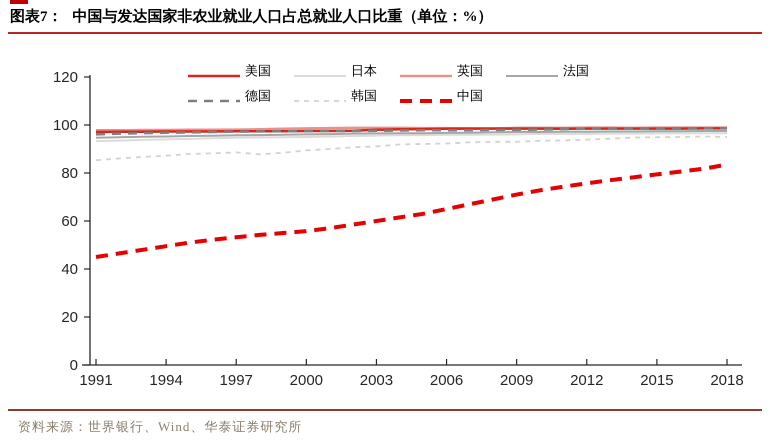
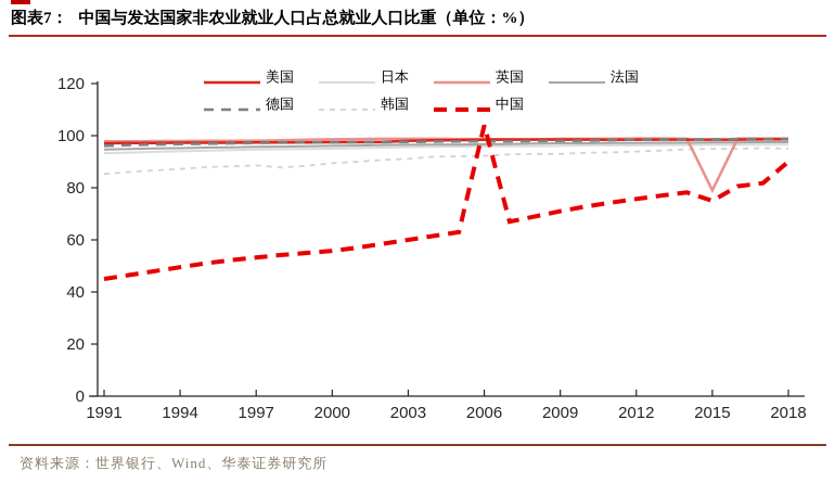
中国/2006: 65 -> 104
英国/2015: 99 -> 79
中国/2015: 79 -> 75
中国/2018: 84 -> 90
